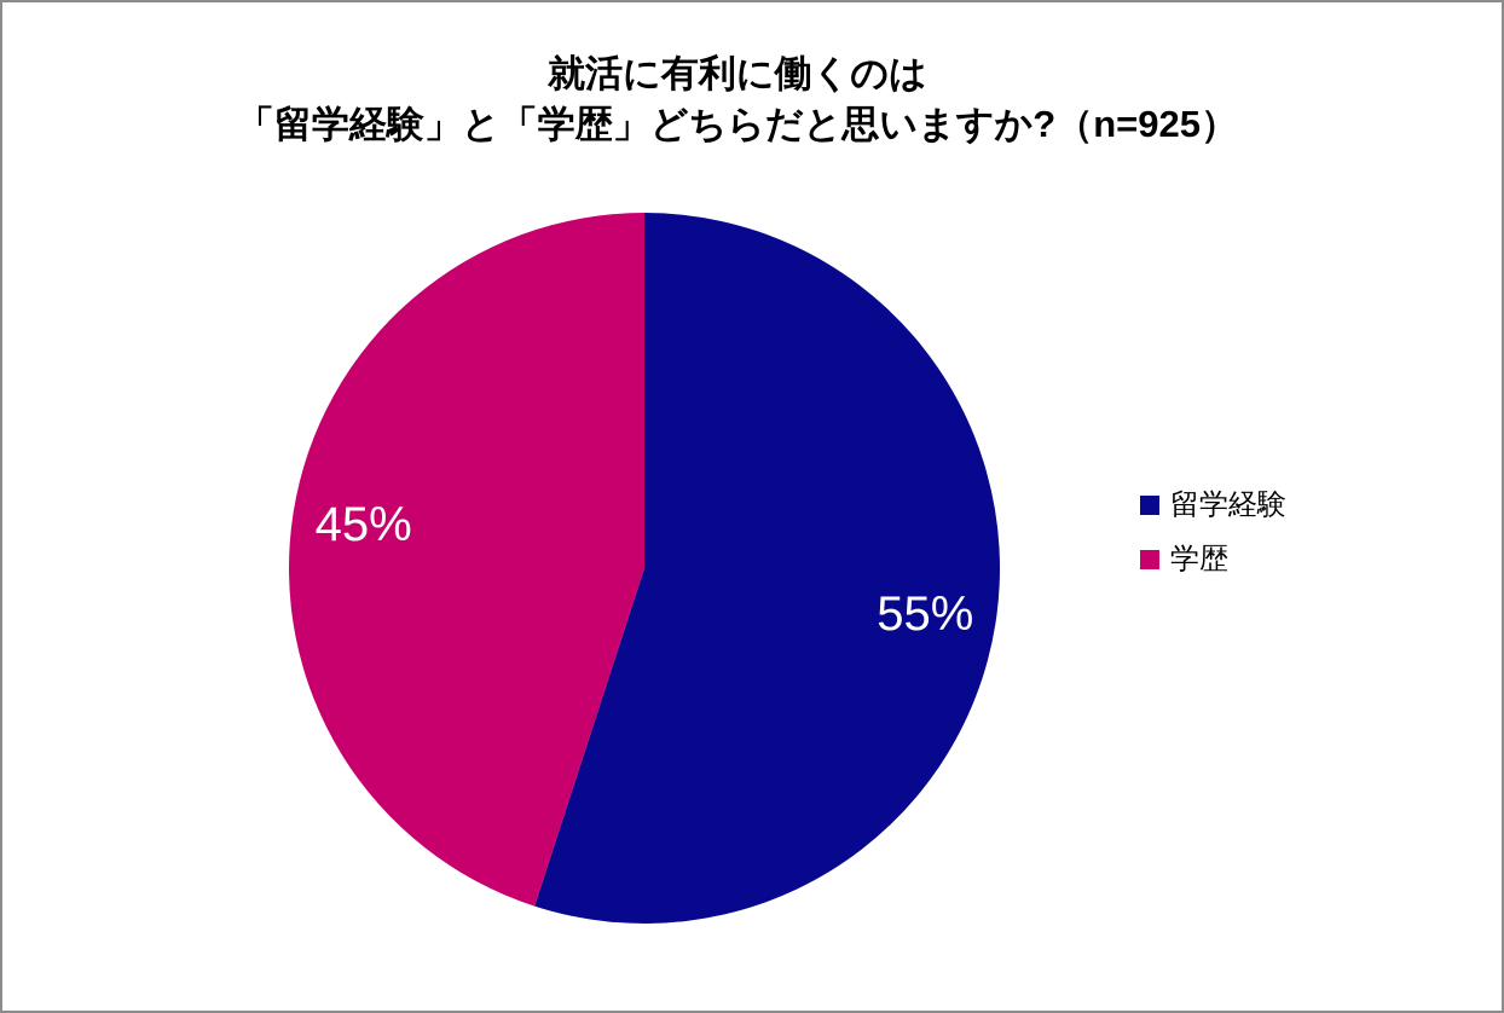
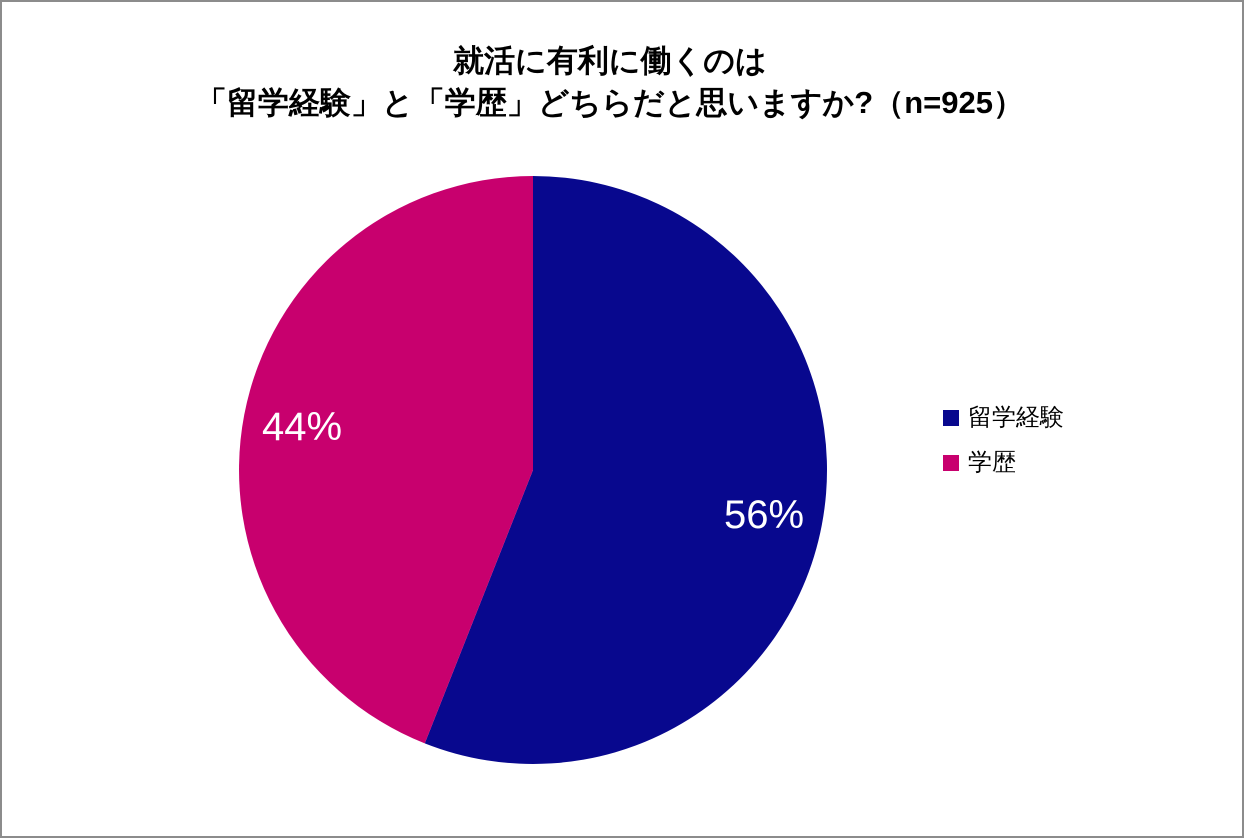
留学経験: 55% -> 56%
学歴: 45% -> 44%
